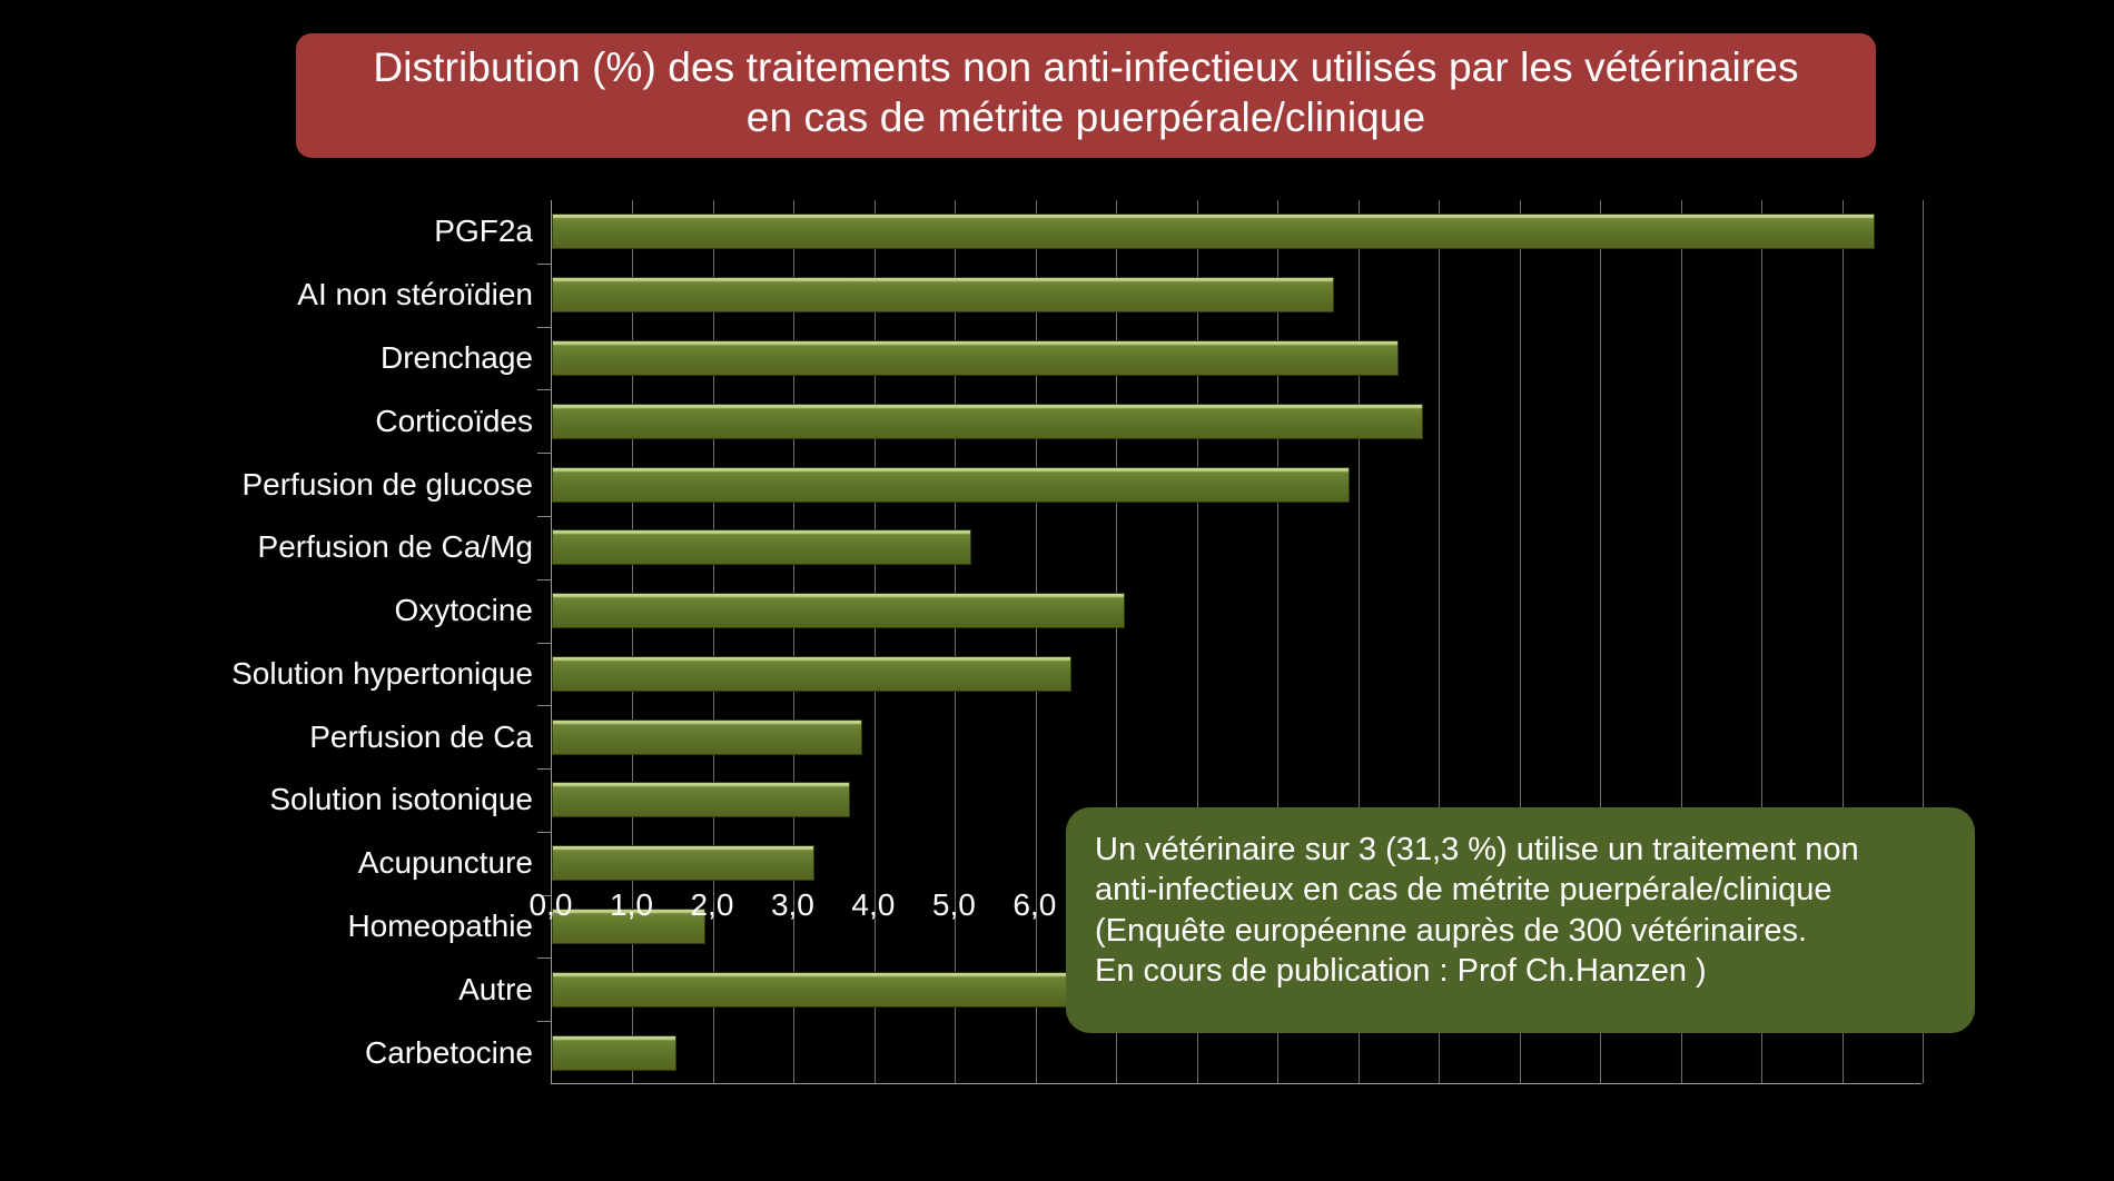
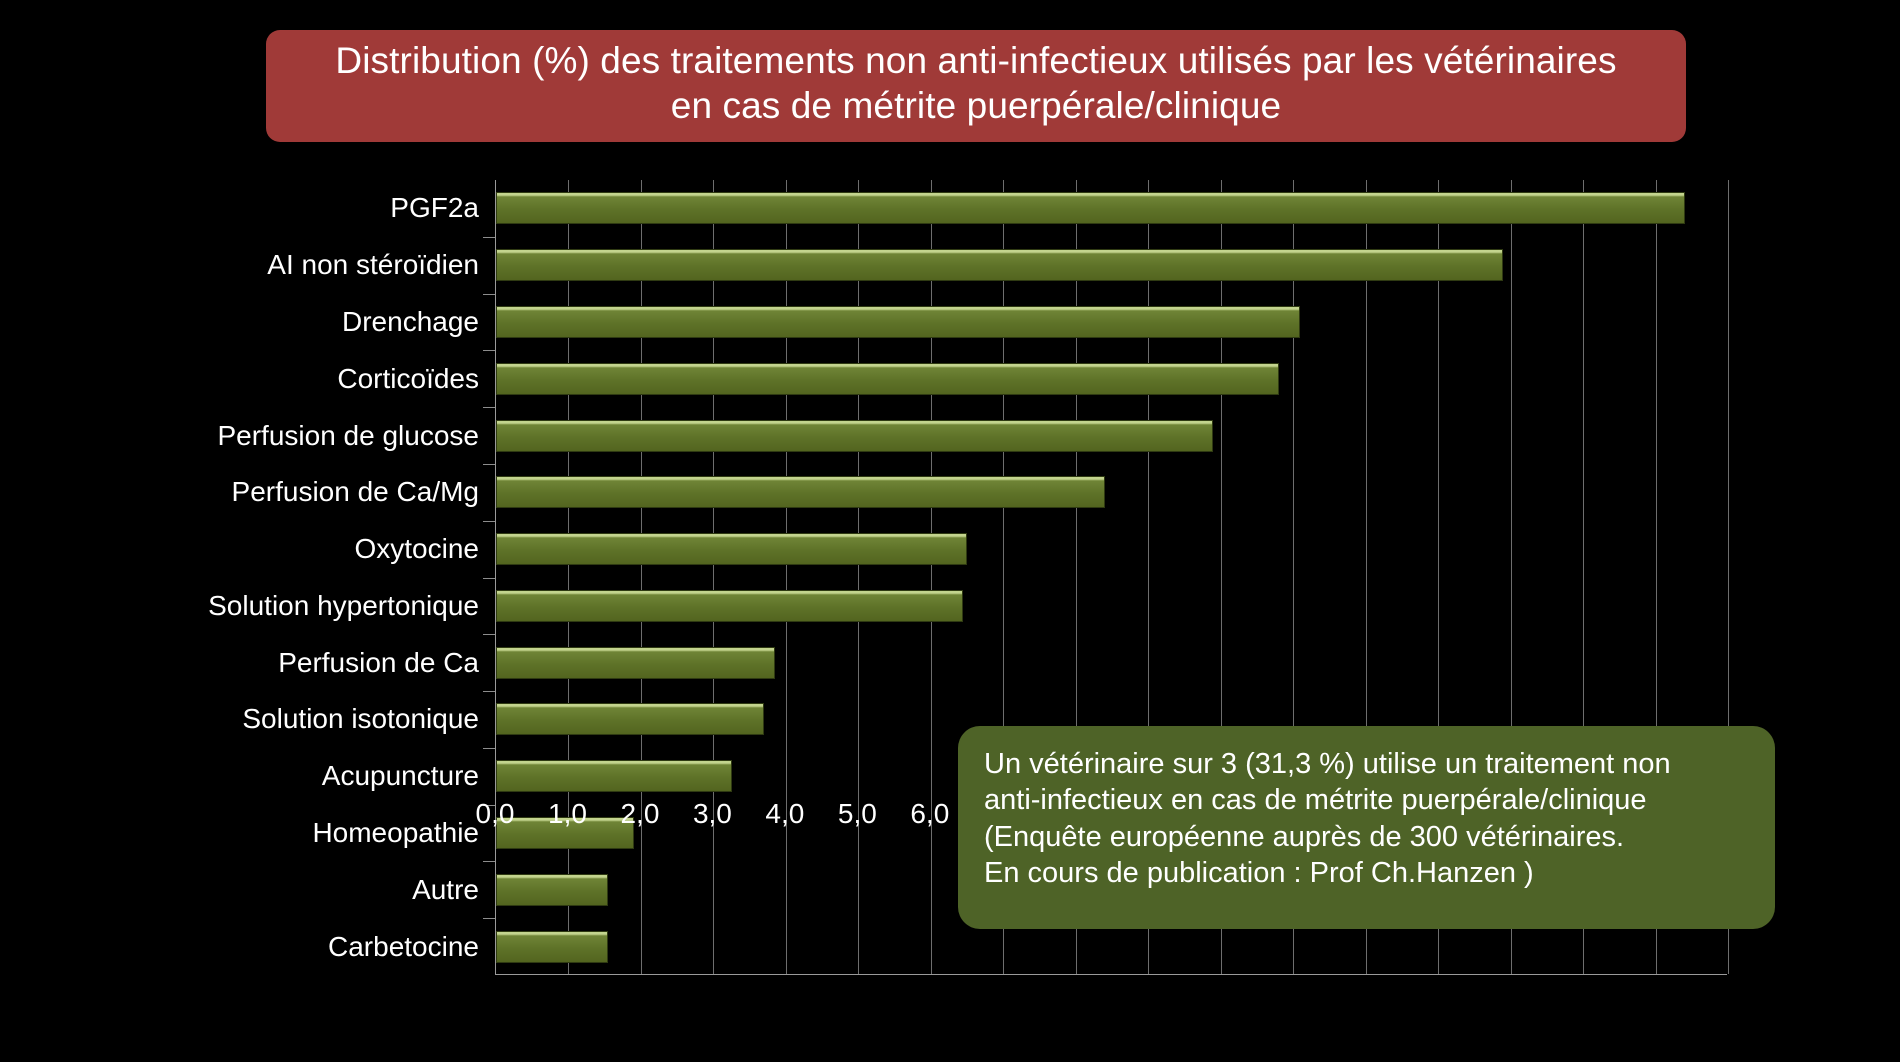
AI non stéroïdien: 9,7 -> 13,9
Drenchage: 10,5 -> 11,1
Perfusion de Ca/Mg: 5,2 -> 8,4
Oxytocine: 7,1 -> 6,5
Autre: 7,5 -> 1,6
